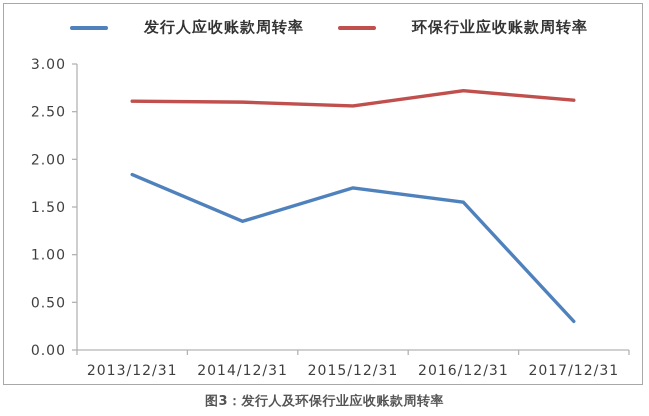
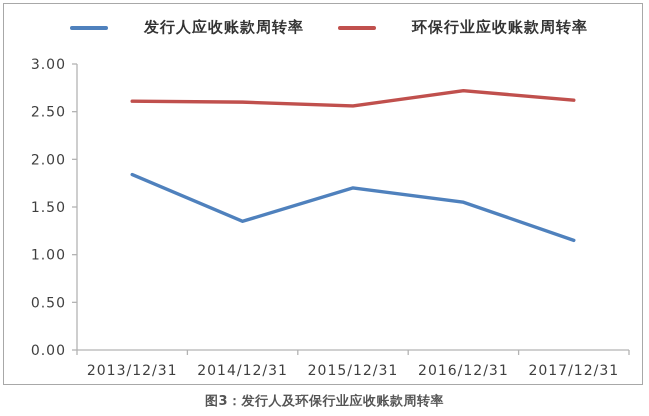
发行人应收账款周转率/2017/12/31: 0.3 -> 1.1
